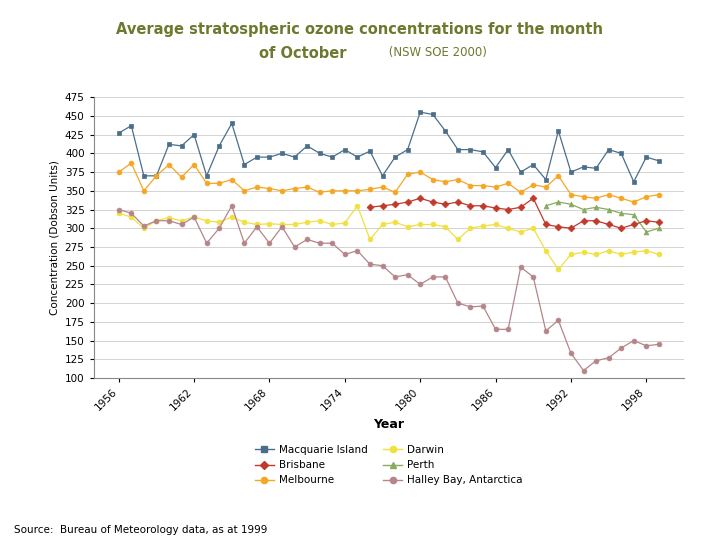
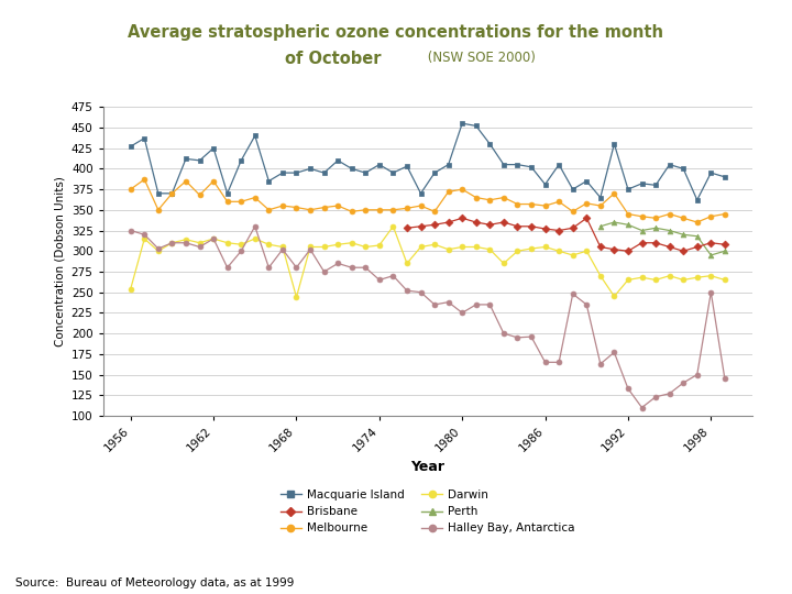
Darwin/1956: 320 -> 254
Darwin/1968: 306 -> 244
Halley Bay, Antarctica/1998: 143 -> 250
